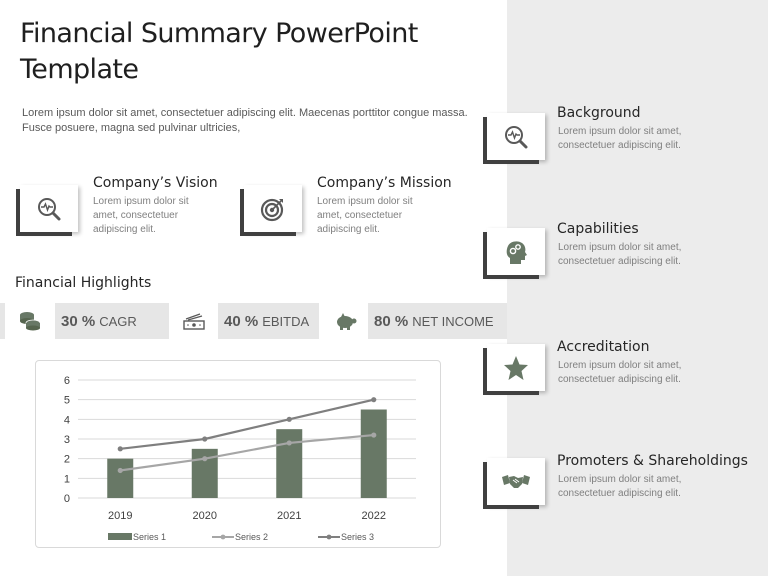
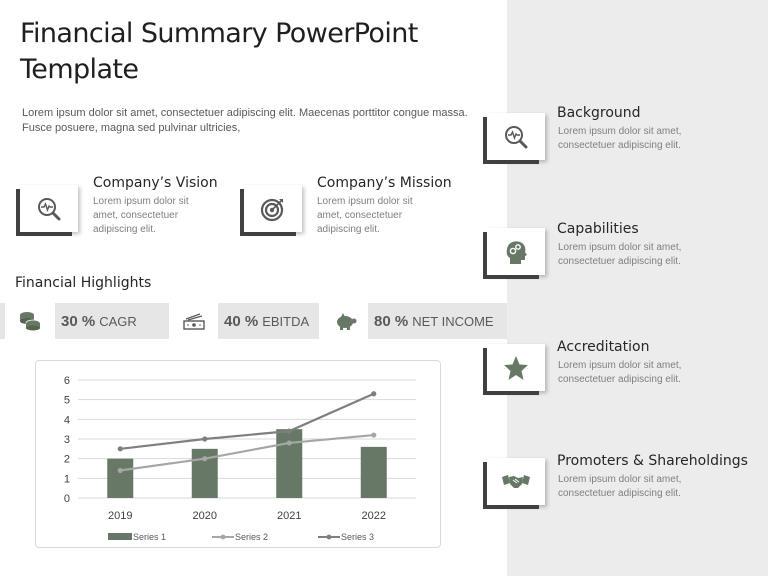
Series 3/2021: 4.0 -> 3.4
Series 1/2022: 4.5 -> 2.6
Series 3/2022: 5.0 -> 5.3
